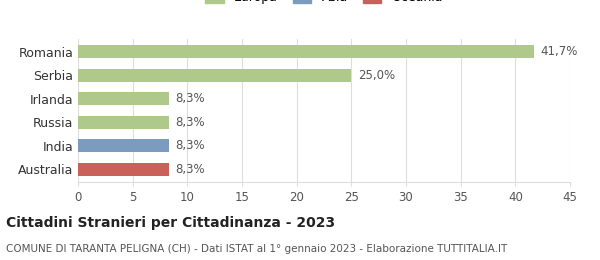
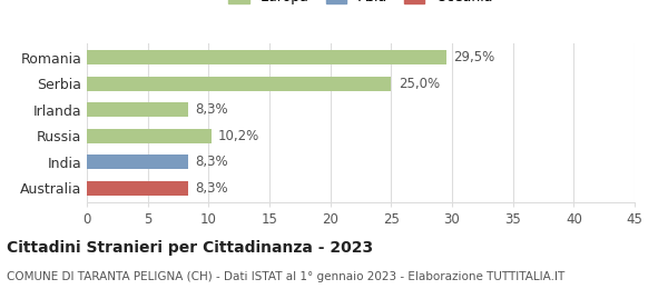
Romania: 41,7% -> 29,5%
Russia: 8,3% -> 10,2%
